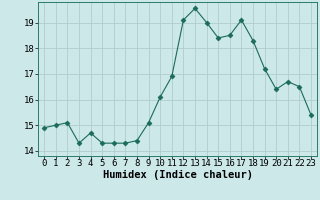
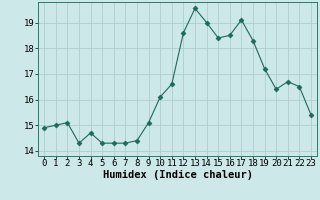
11: 16.90 -> 16.60
12: 19.10 -> 18.60
